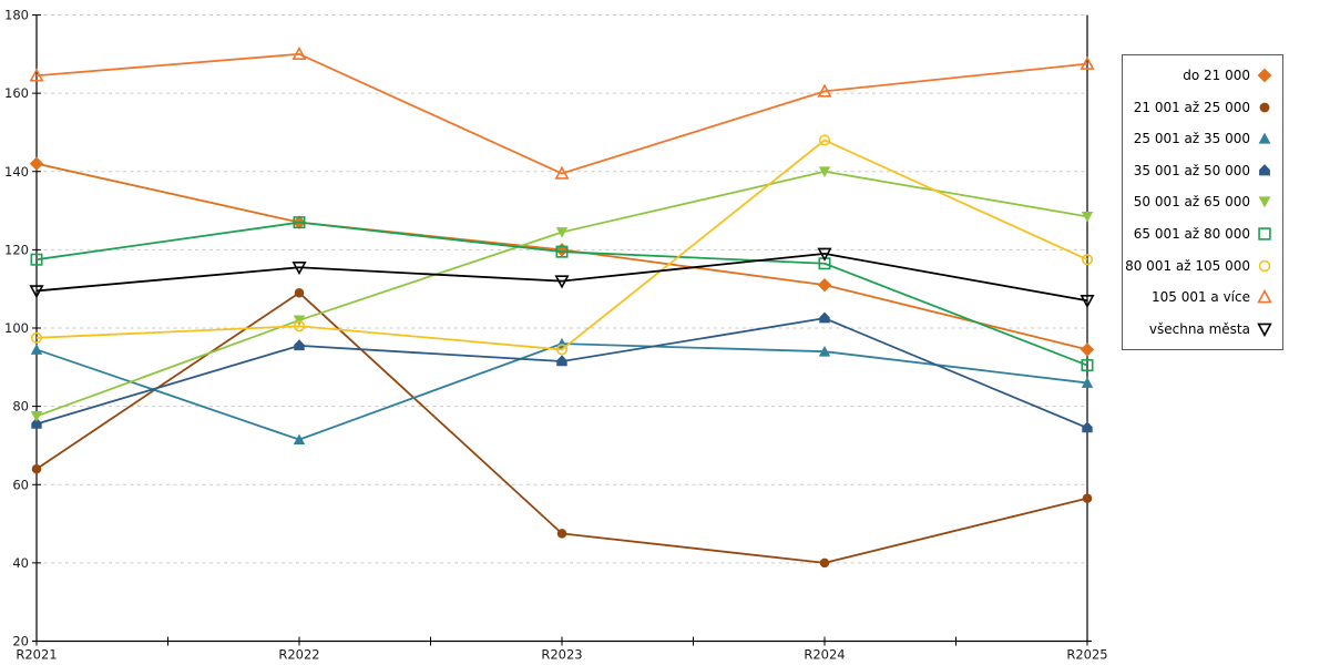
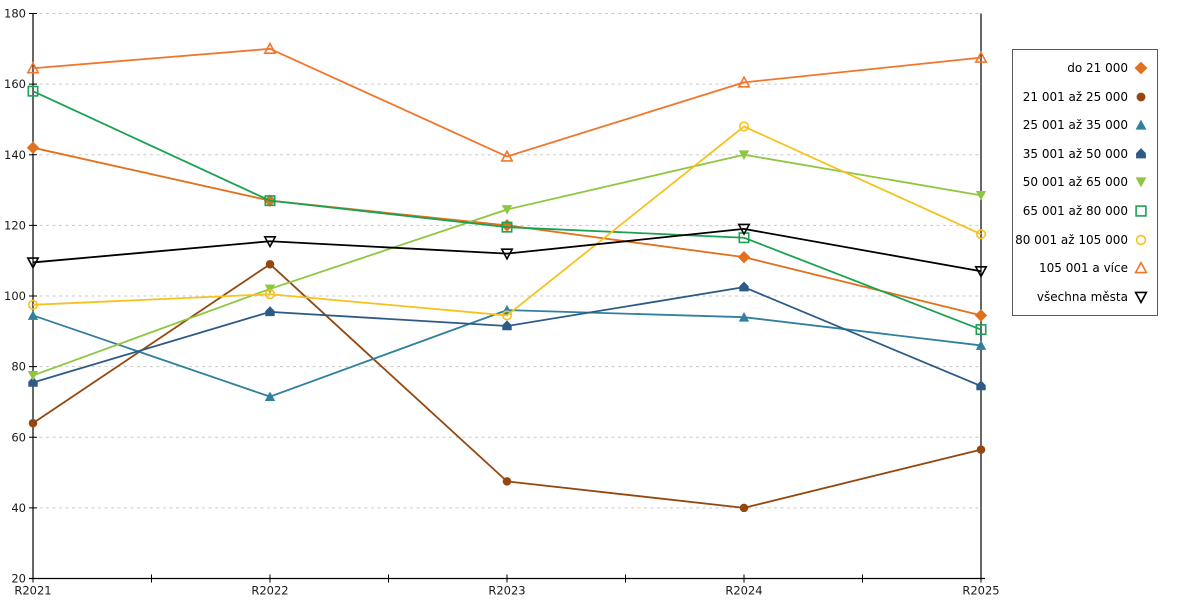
65 001 až 80 000/R2021: 118 -> 158
